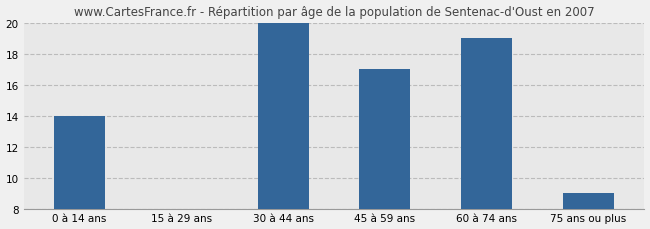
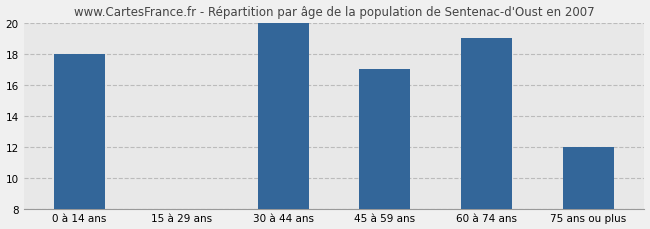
0 à 14 ans: 14 -> 18
75 ans ou plus: 9 -> 12
